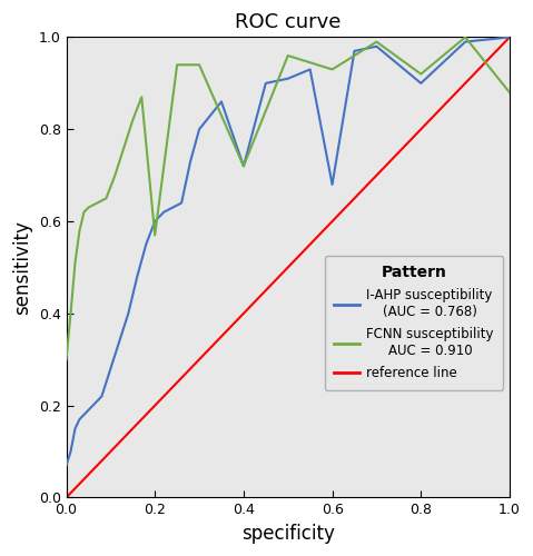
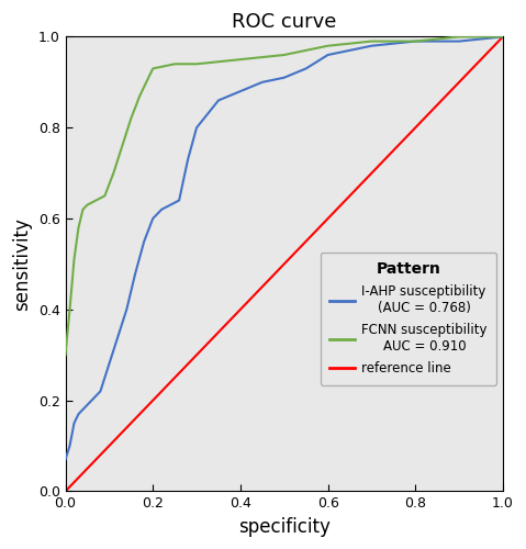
FCNN susceptibility AUC = 0.910/0.2: 0.57 -> 0.93
I-AHP susceptibility (AUC = 0.768)/0.4: 0.72 -> 0.88
FCNN susceptibility AUC = 0.910/0.4: 0.72 -> 0.95
I-AHP susceptibility (AUC = 0.768)/0.6: 0.68 -> 0.96
FCNN susceptibility AUC = 0.910/0.6: 0.93 -> 0.98
I-AHP susceptibility (AUC = 0.768)/0.8: 0.90 -> 0.99
FCNN susceptibility AUC = 0.910/0.8: 0.92 -> 0.99
FCNN susceptibility AUC = 0.910/1.0: 0.88 -> 1.00
